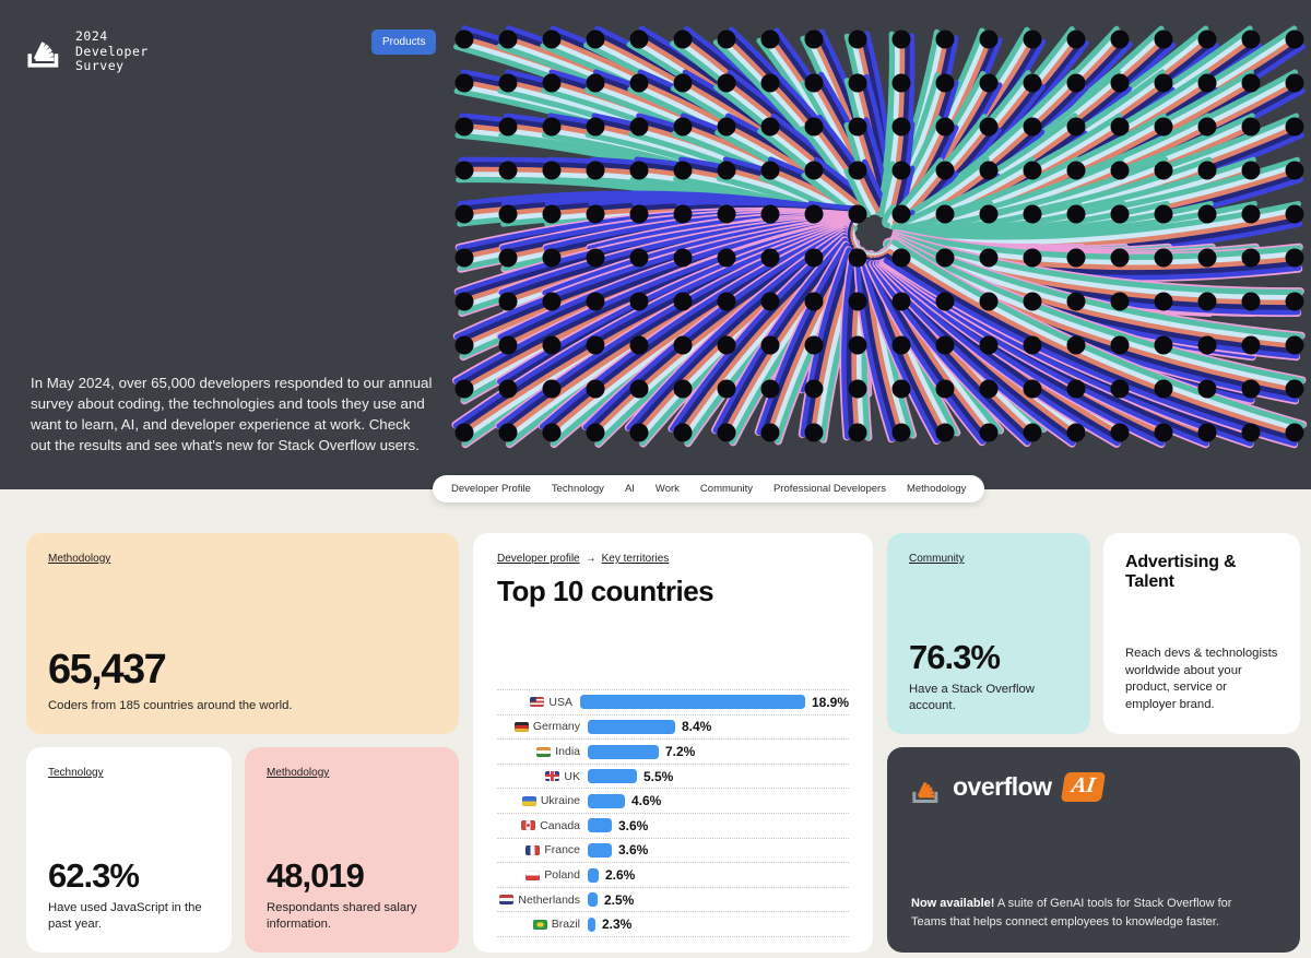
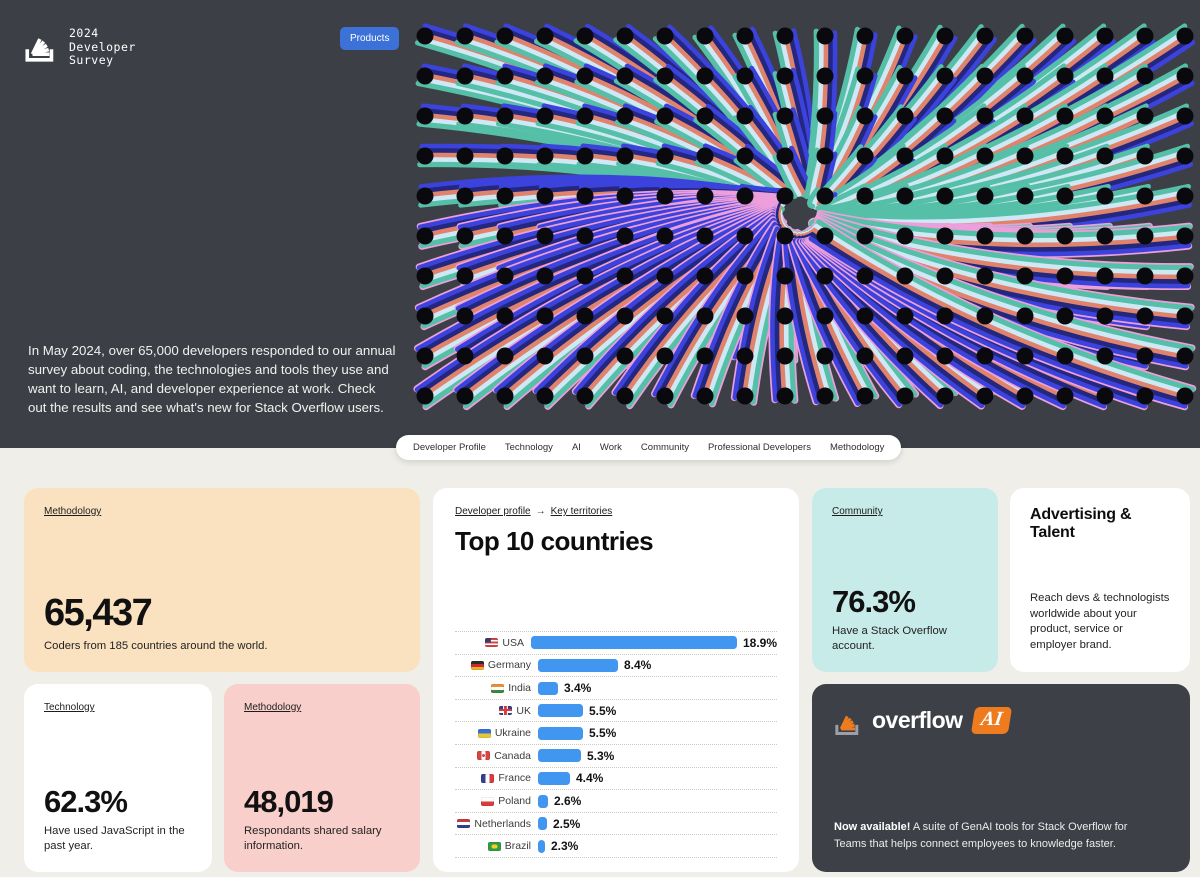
India: 7.2% -> 3.4%
Ukraine: 4.6% -> 5.5%
Canada: 3.6% -> 5.3%
France: 3.6% -> 4.4%
